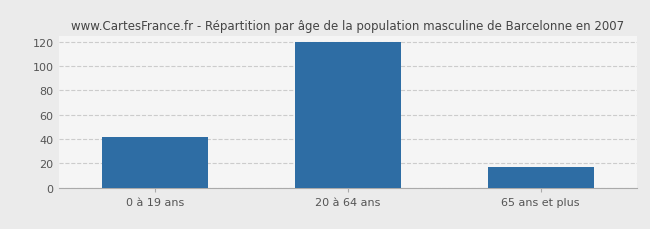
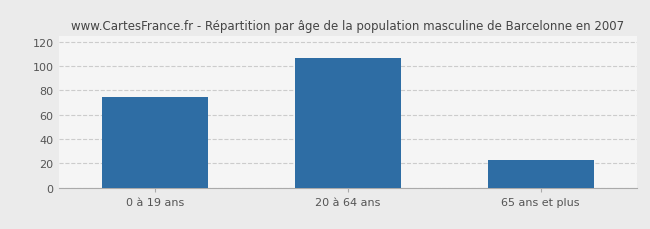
0 à 19 ans: 42 -> 75
20 à 64 ans: 120 -> 107
65 ans et plus: 17 -> 23
